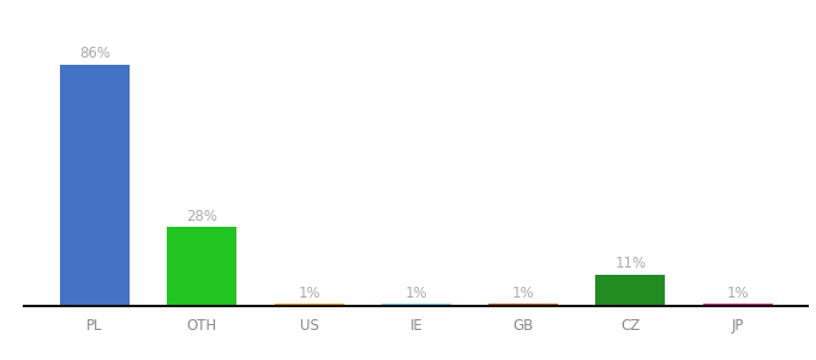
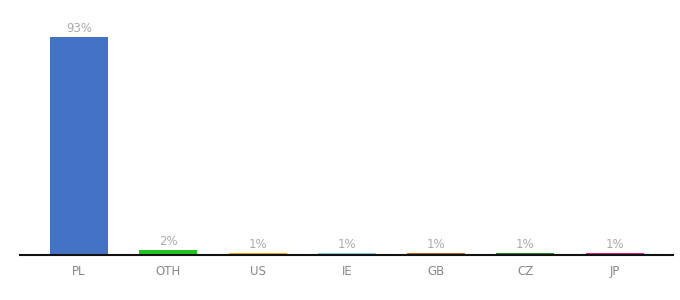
PL: 86% -> 93%
OTH: 28% -> 2%
CZ: 11% -> 1%
